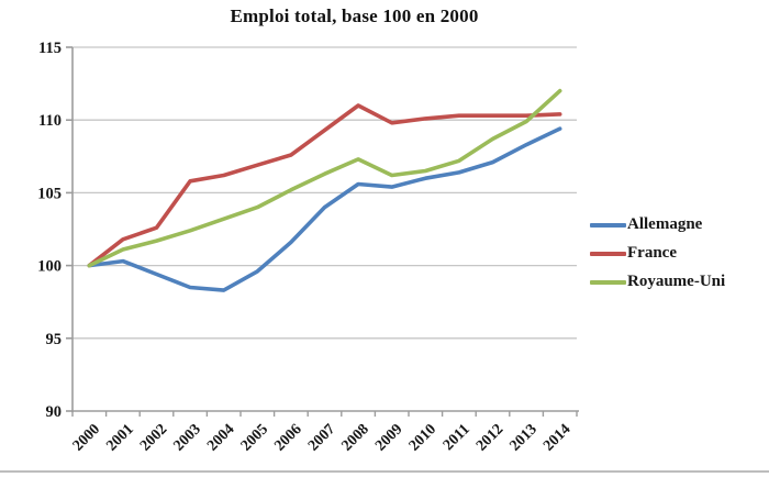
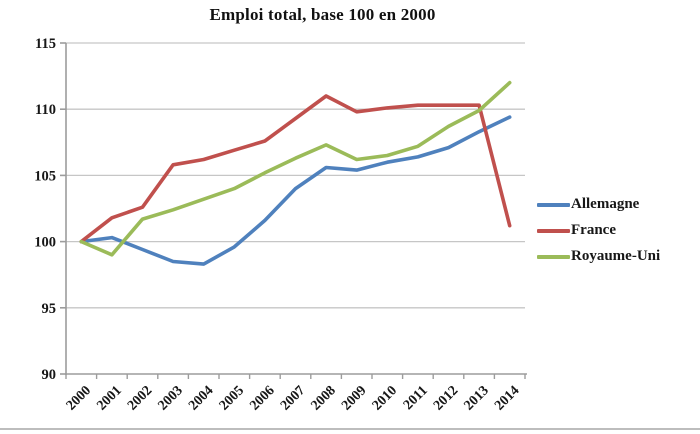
Royaume-Uni/2001: 101.1 -> 99.0
France/2014: 110.4 -> 101.2
